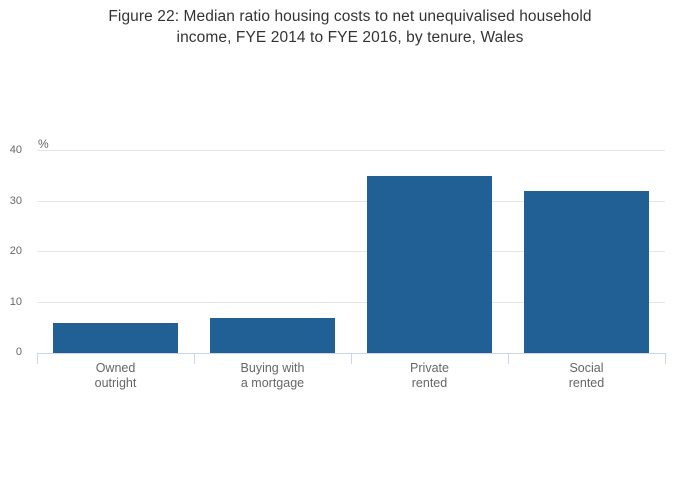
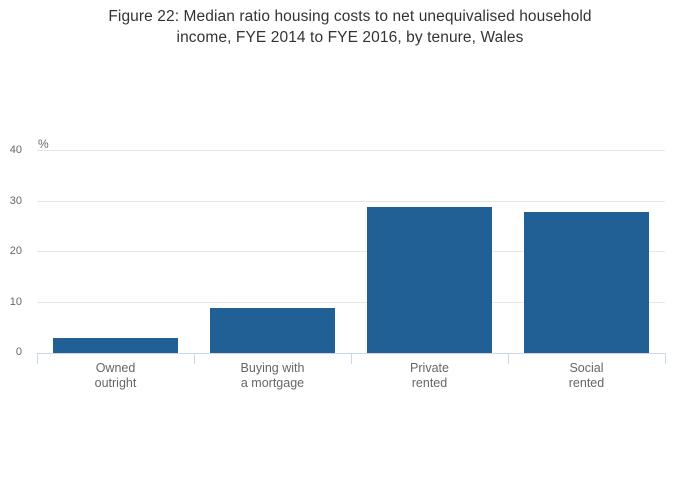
Owned outright: 6 -> 3
Buying with a mortgage: 7 -> 9
Private rented: 35 -> 29
Social rented: 32 -> 28
